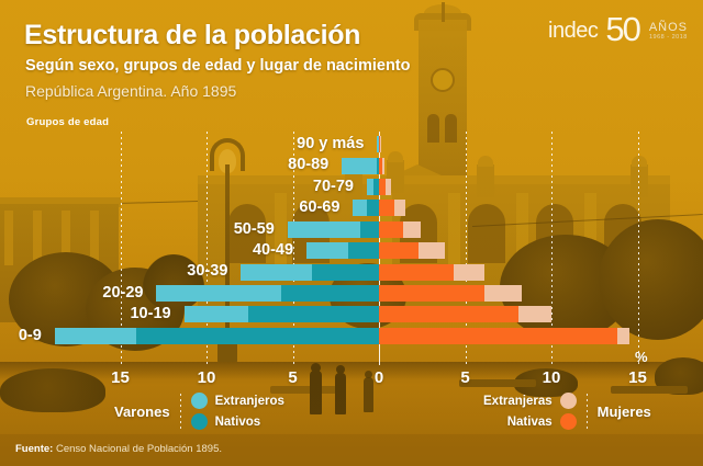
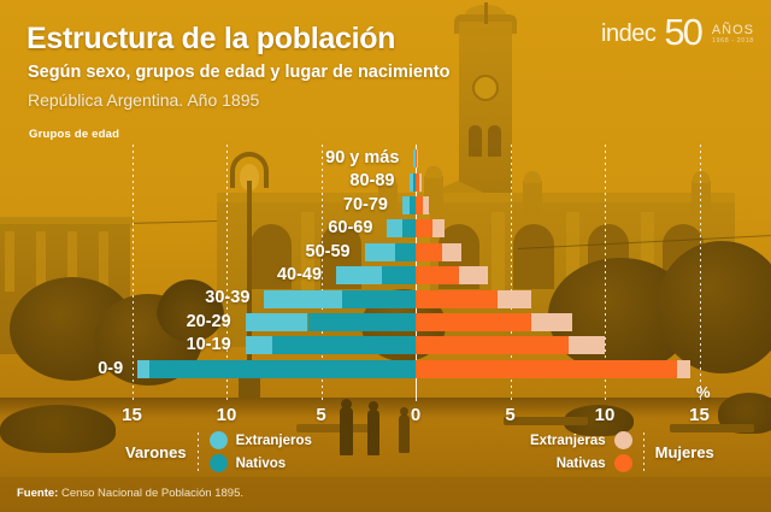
Varones Extranjeros/80-89: 2.0 -> 0.2
Varones Extranjeros/50-59: 4.2 -> 1.6
Varones Extranjeros/20-29: 7.2 -> 3.3
Varones Extranjeros/10-19: 3.7 -> 1.4
Varones Extranjeros/0-9: 4.7 -> 0.6
